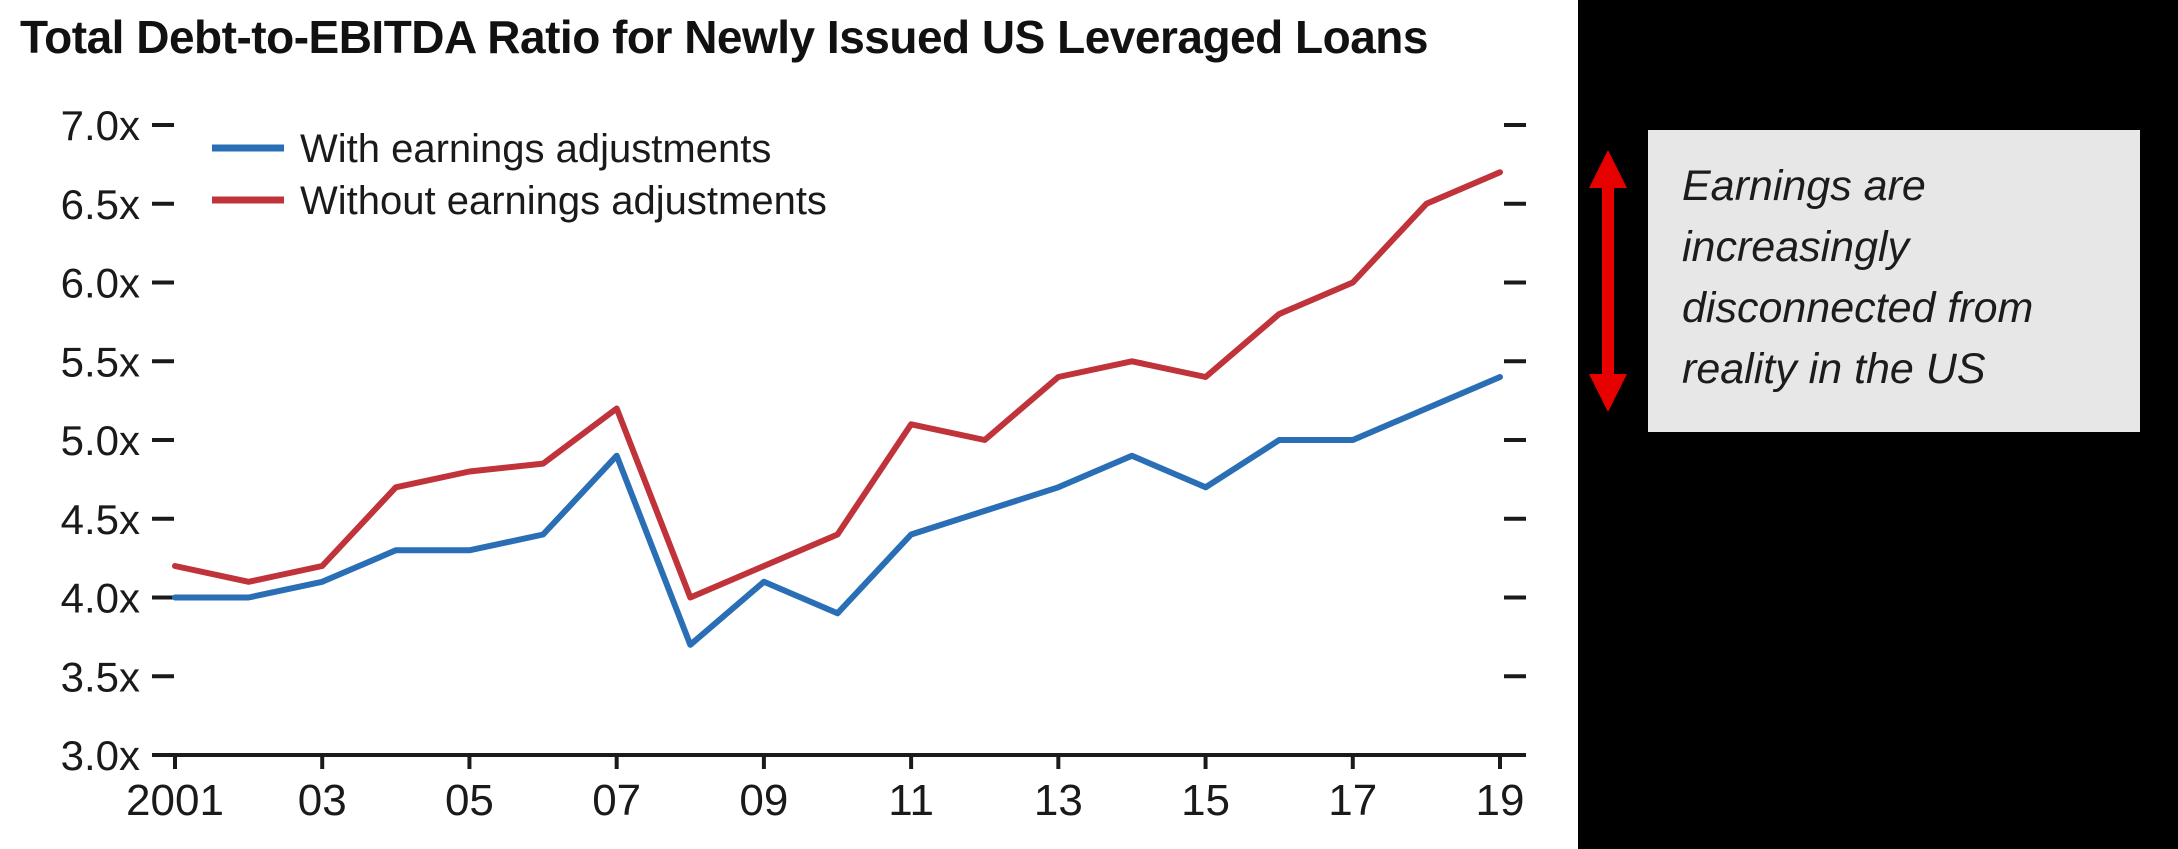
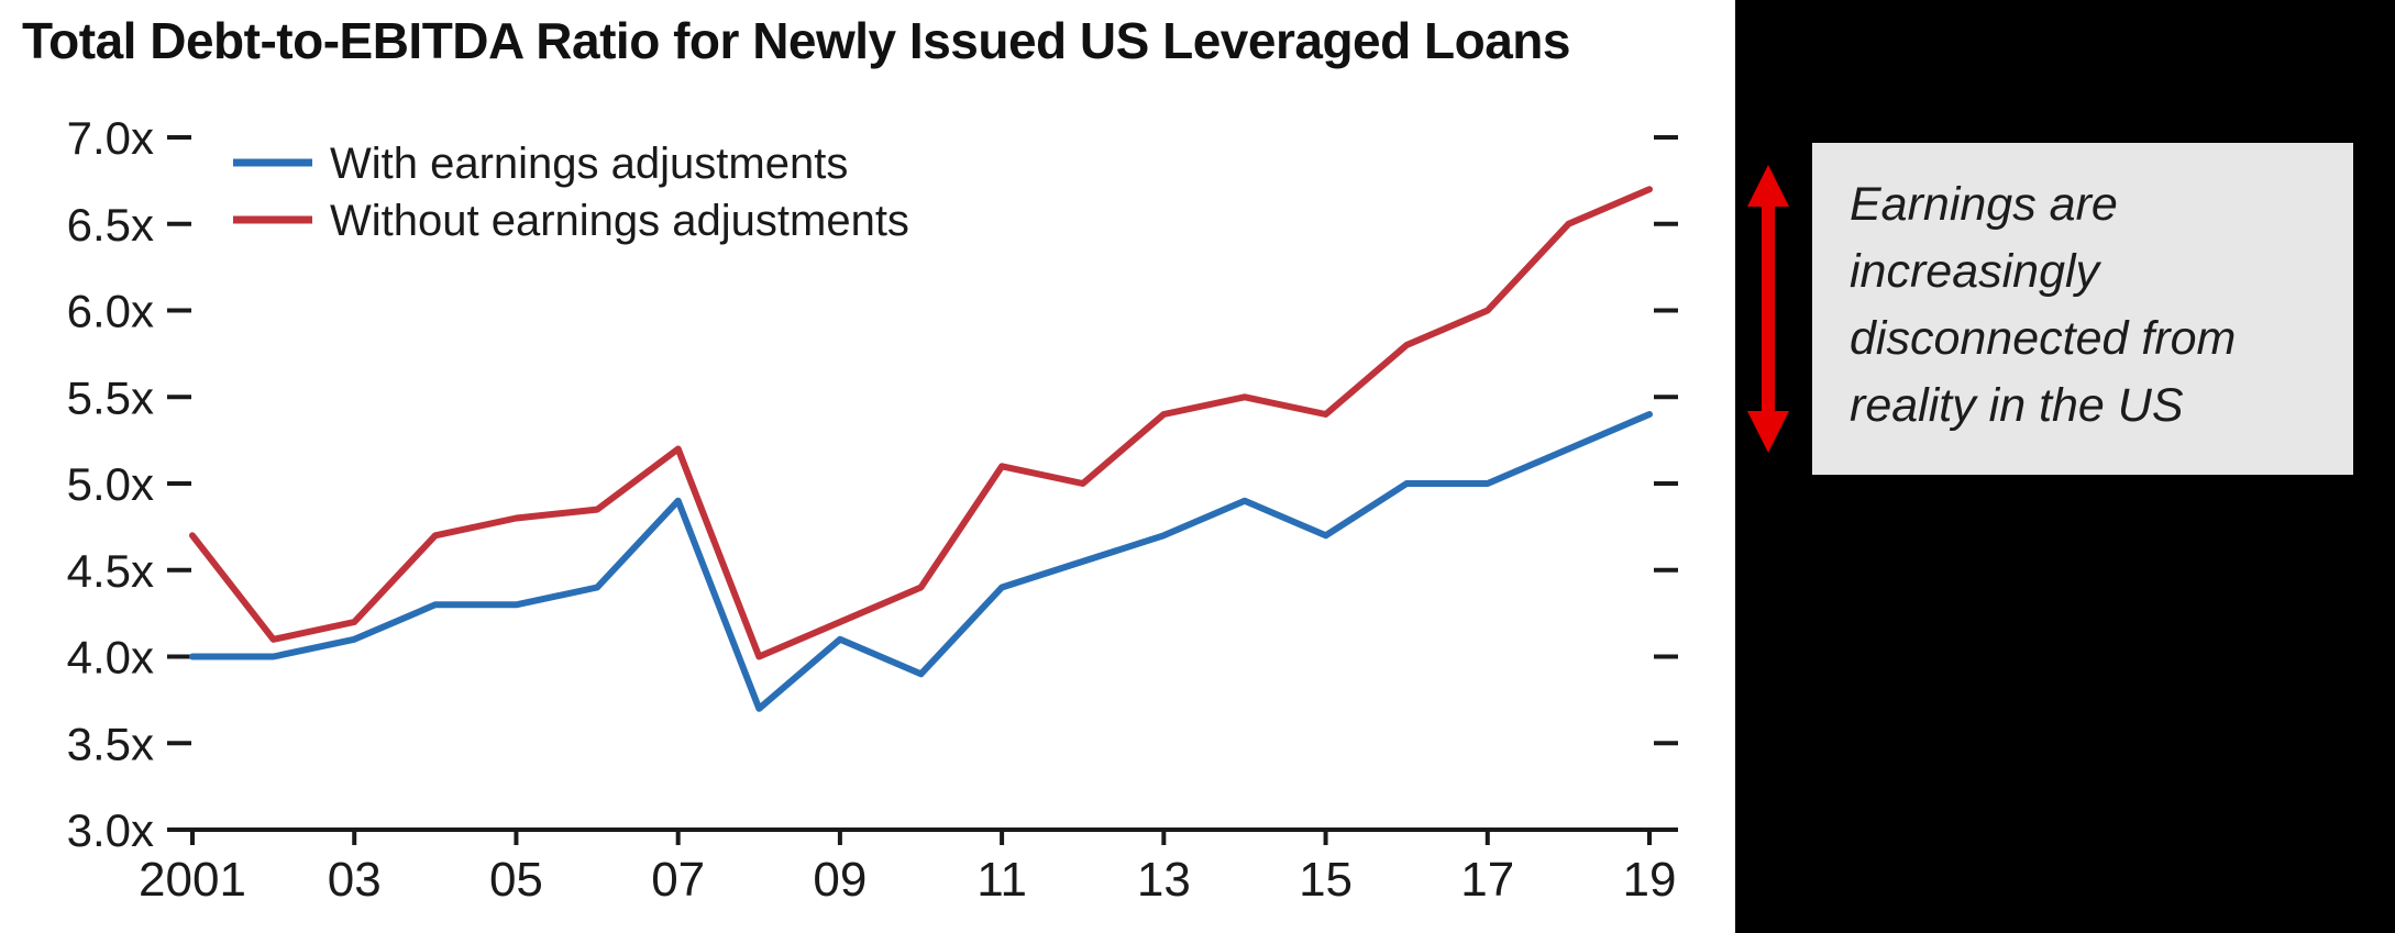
Without earnings adjustments/2001: 4.2 -> 4.7
